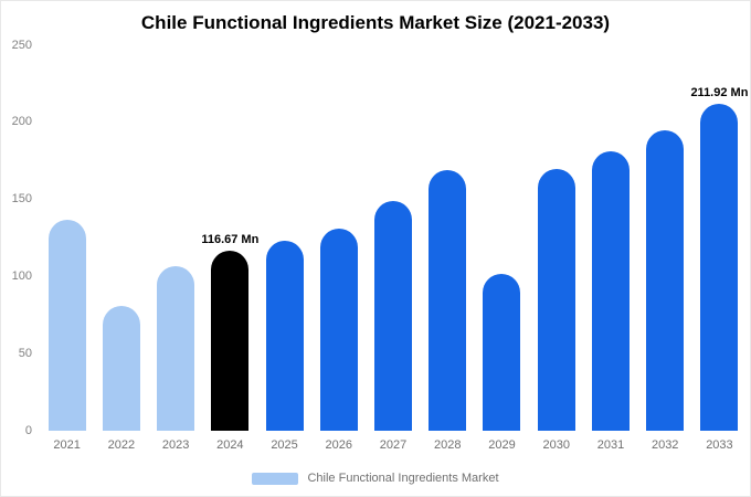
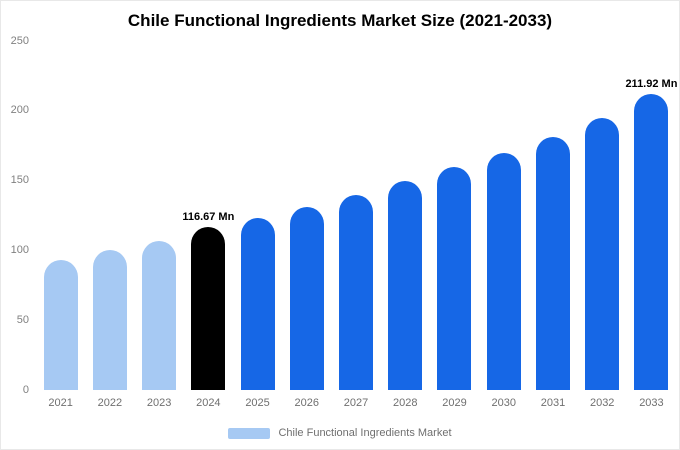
2021: 137 -> 93
2022: 81 -> 100
2027: 149 -> 140
2028: 169 -> 150
2029: 102 -> 160
